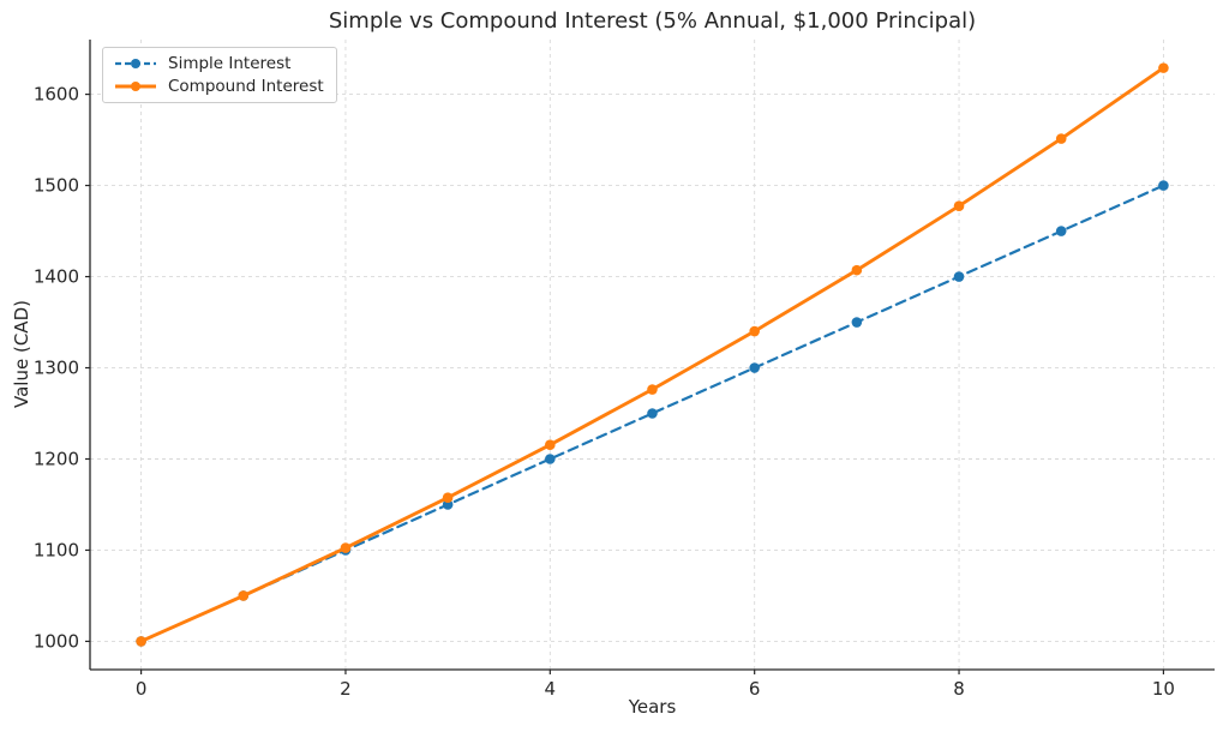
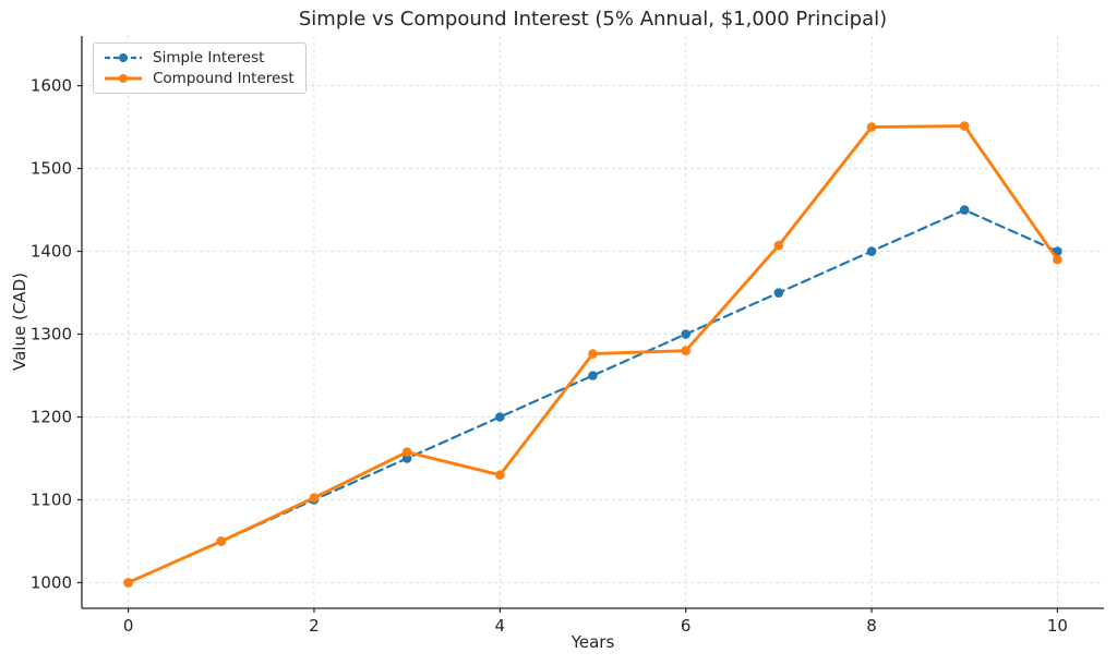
Compound Interest/4: 1220 -> 1130
Compound Interest/6: 1340 -> 1280
Compound Interest/8: 1480 -> 1550
Simple Interest/10: 1500 -> 1400
Compound Interest/10: 1630 -> 1390
